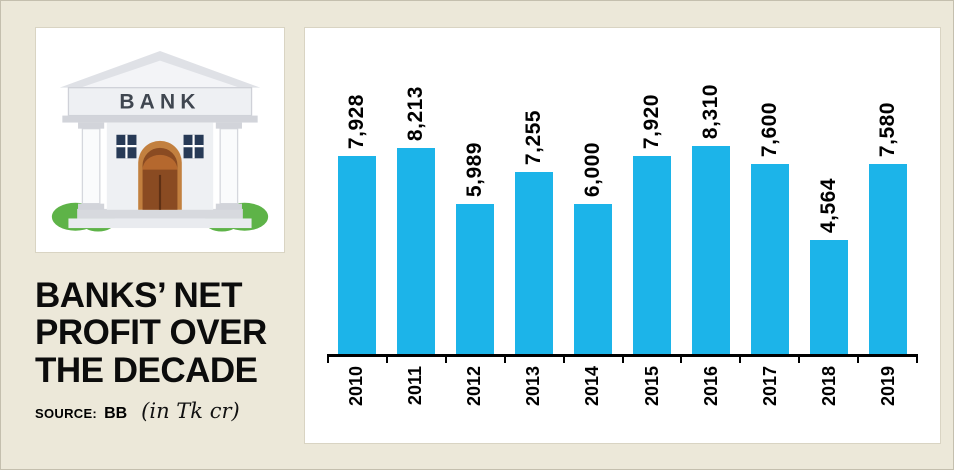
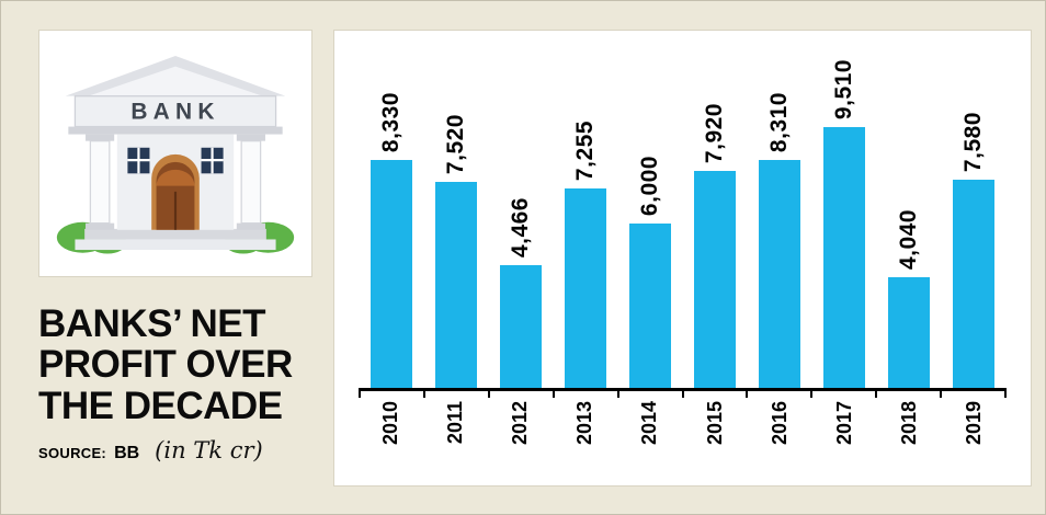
2010: 7,928 -> 8,330
2011: 8,213 -> 7,520
2012: 5,989 -> 4,466
2017: 7,600 -> 9,510
2018: 4,564 -> 4,040
